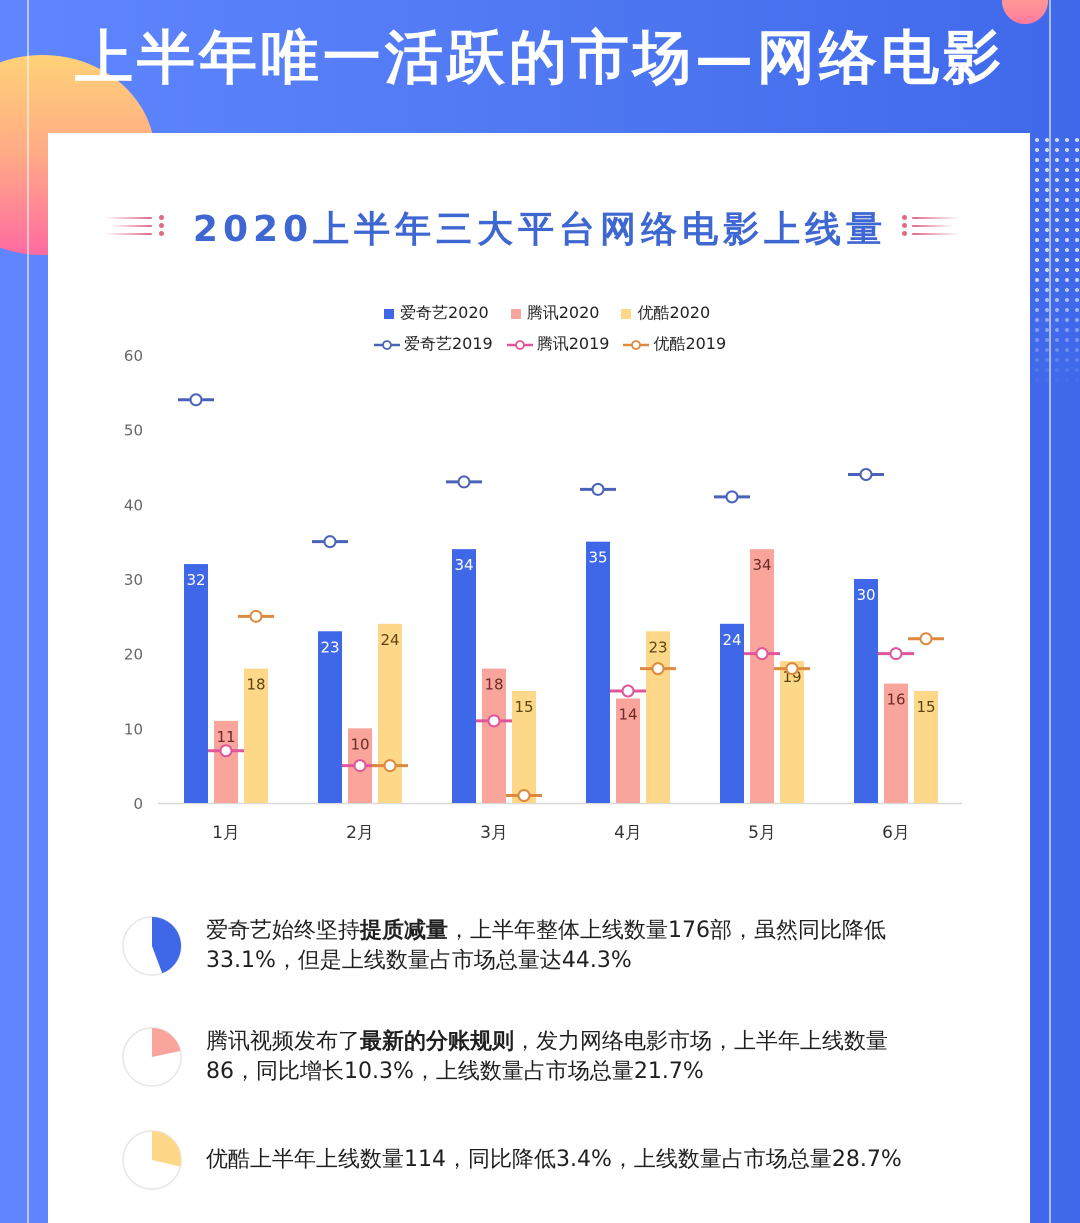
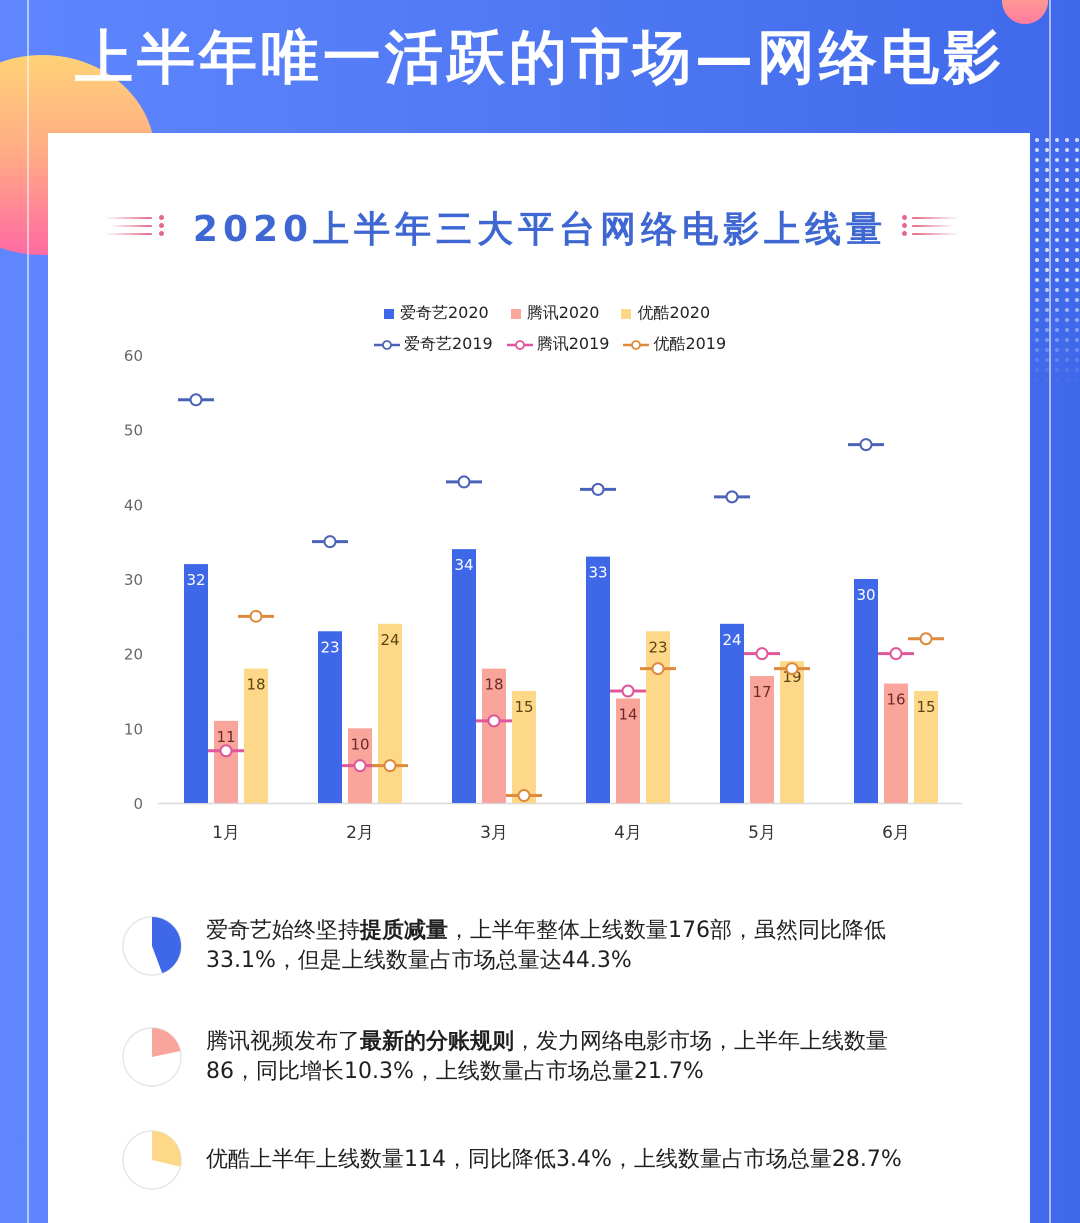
爱奇艺2020/4月: 35 -> 33
腾讯2020/5月: 34 -> 17
爱奇艺2019/6月: 44 -> 48
